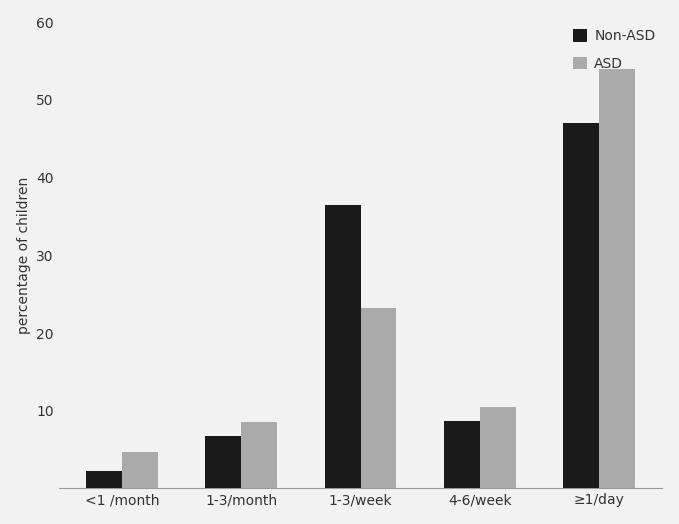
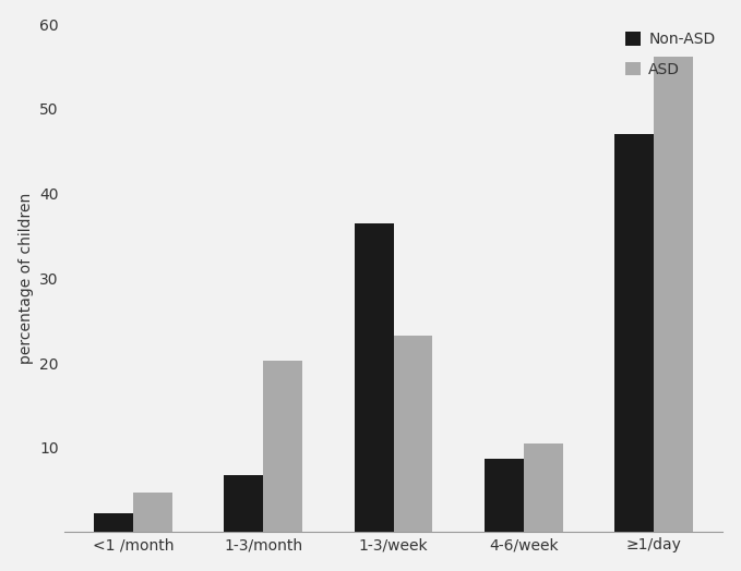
ASD/1-3/month: 8.5 -> 20.2
ASD/≥1/day: 54.0 -> 56.2
